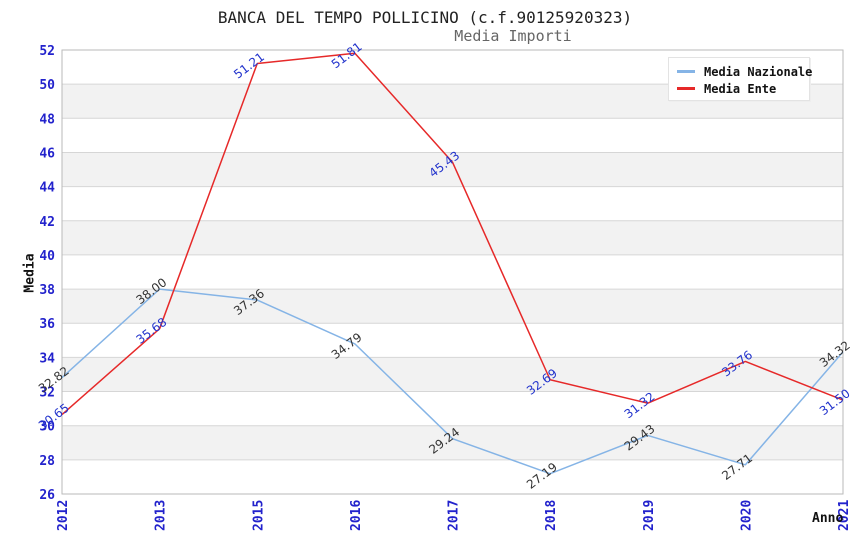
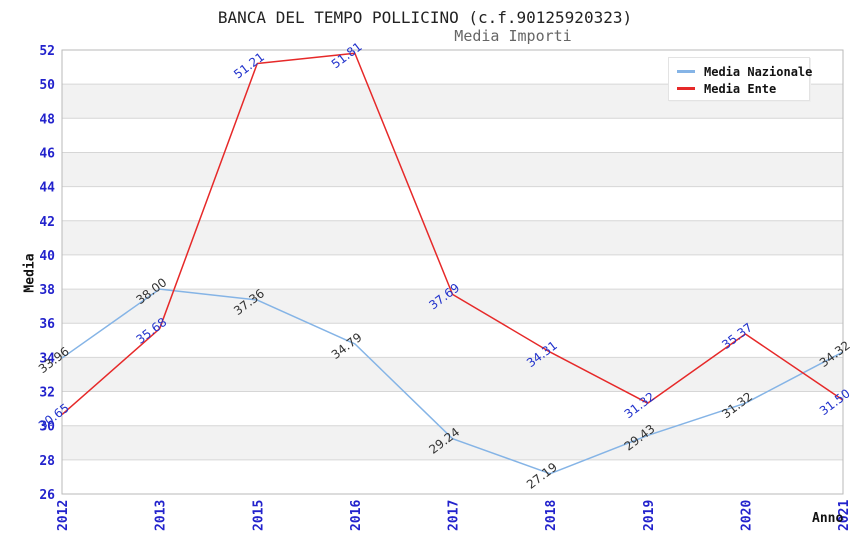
Media Nazionale/2012: 32.82 -> 33.96
Media Ente/2017: 45.43 -> 37.69
Media Ente/2018: 32.69 -> 34.31
Media Nazionale/2020: 27.71 -> 31.32
Media Ente/2020: 33.76 -> 35.37
